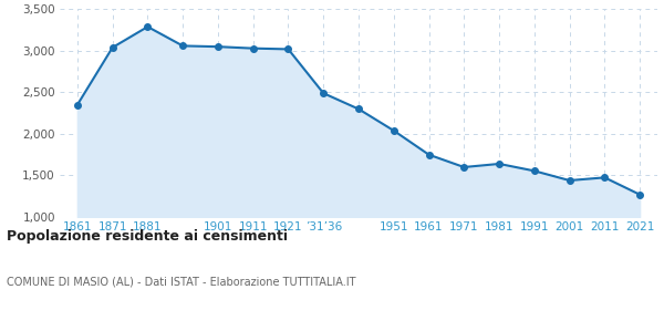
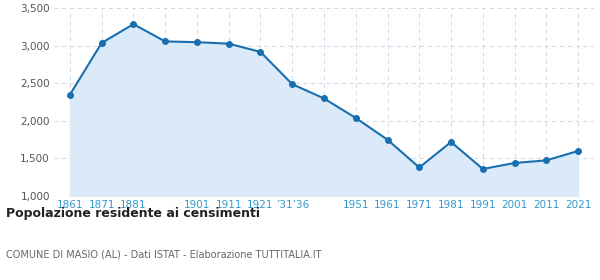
1921: 3,020 -> 2,920
1971: 1,600 -> 1,380
1981: 1,640 -> 1,720
1991: 1,560 -> 1,360
2021: 1,270 -> 1,600
